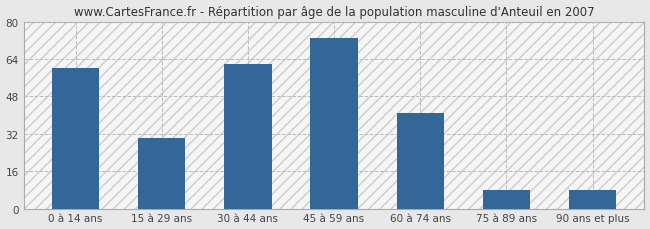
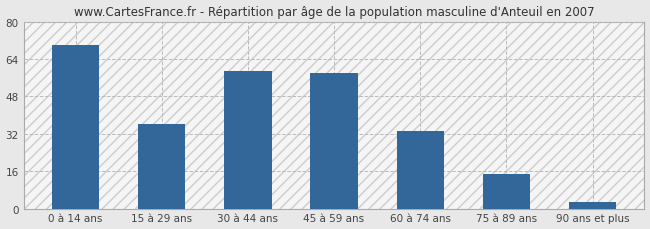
0 à 14 ans: 60 -> 70
15 à 29 ans: 30 -> 36
30 à 44 ans: 62 -> 59
45 à 59 ans: 73 -> 58
60 à 74 ans: 41 -> 33
75 à 89 ans: 8 -> 15
90 ans et plus: 8 -> 3
